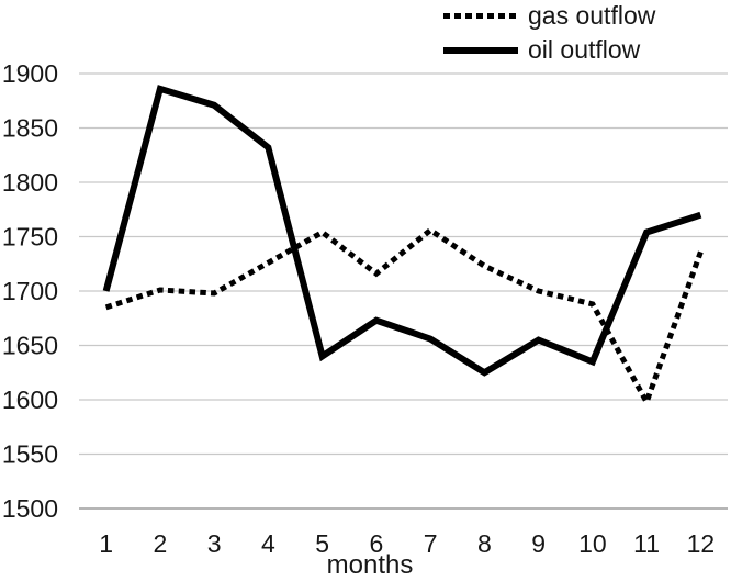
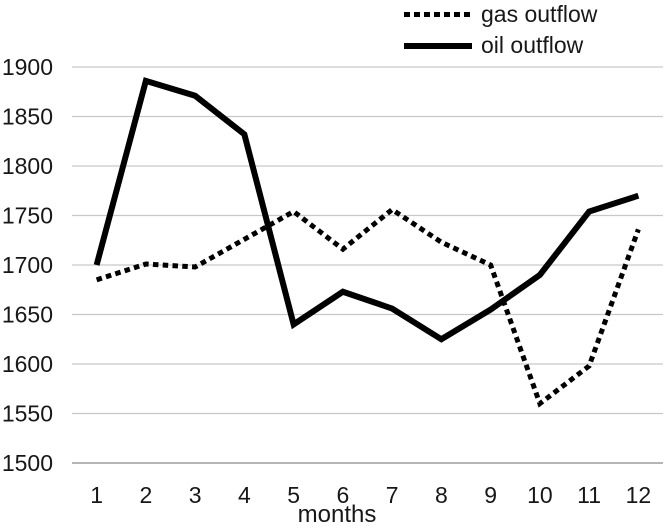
gas outflow/10: 1690 -> 1560
oil outflow/10: 1640 -> 1690
